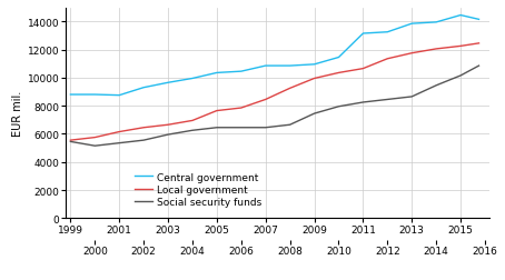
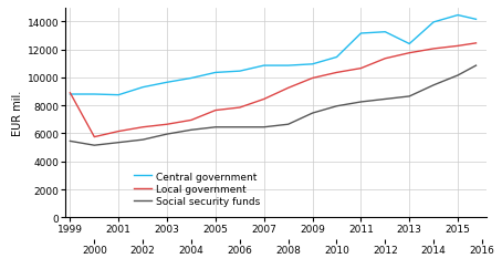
Local government/1999: 5600 -> 8900
Central government/2013: 13800 -> 12400
